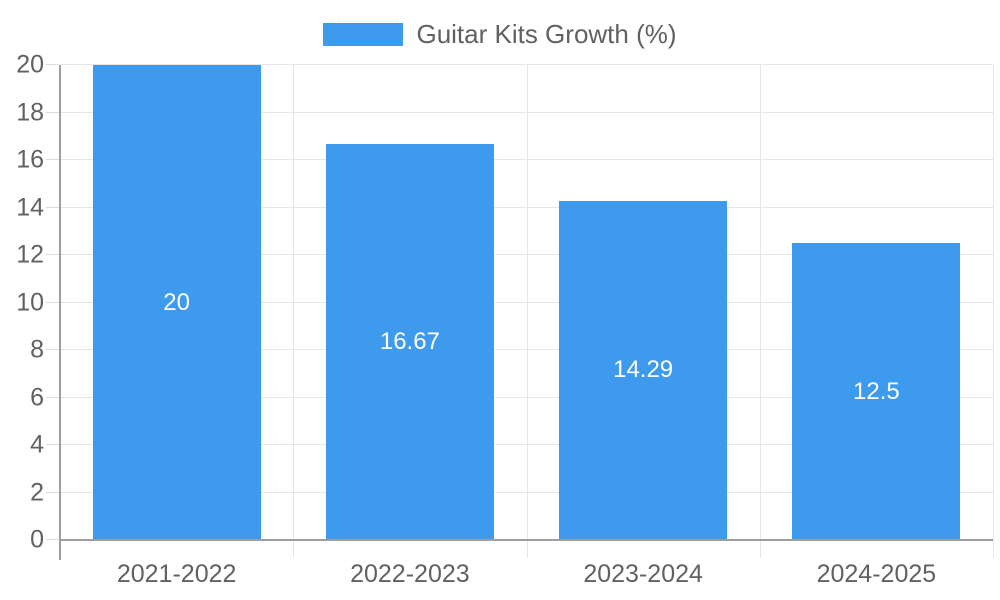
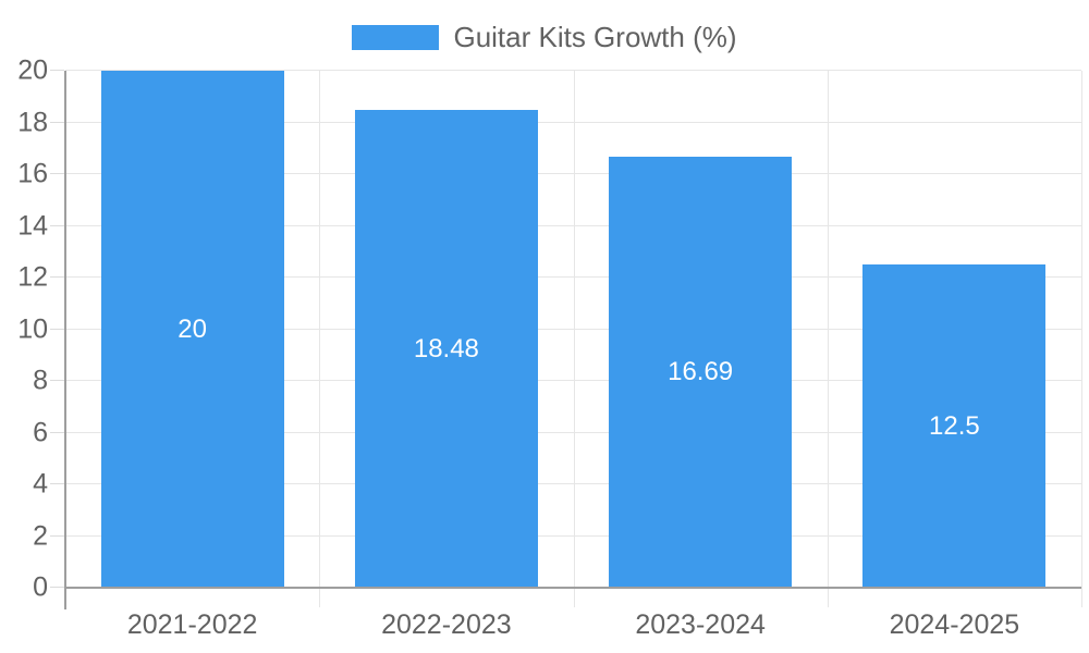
2022-2023: 16.67 -> 18.48
2023-2024: 14.29 -> 16.69
